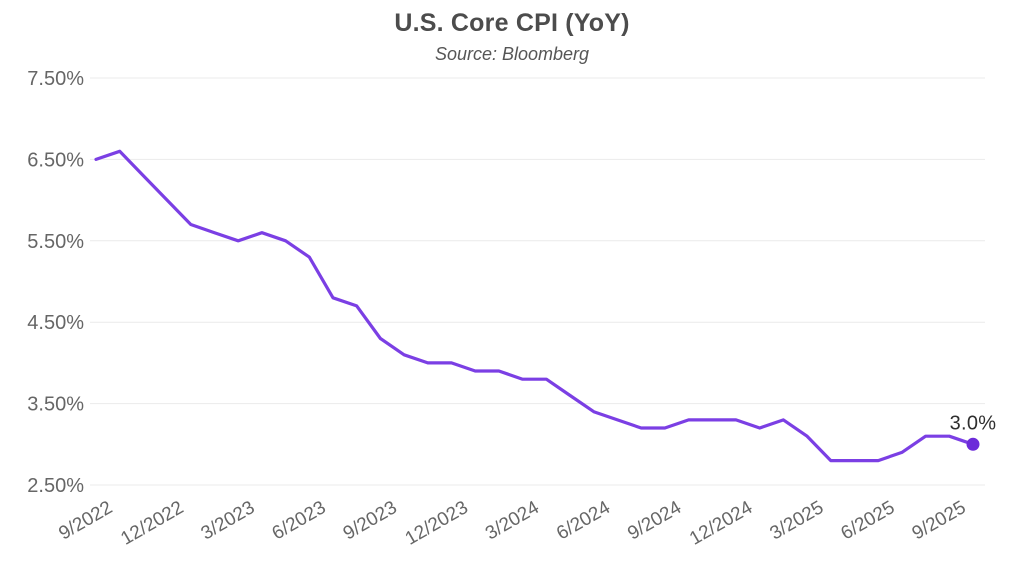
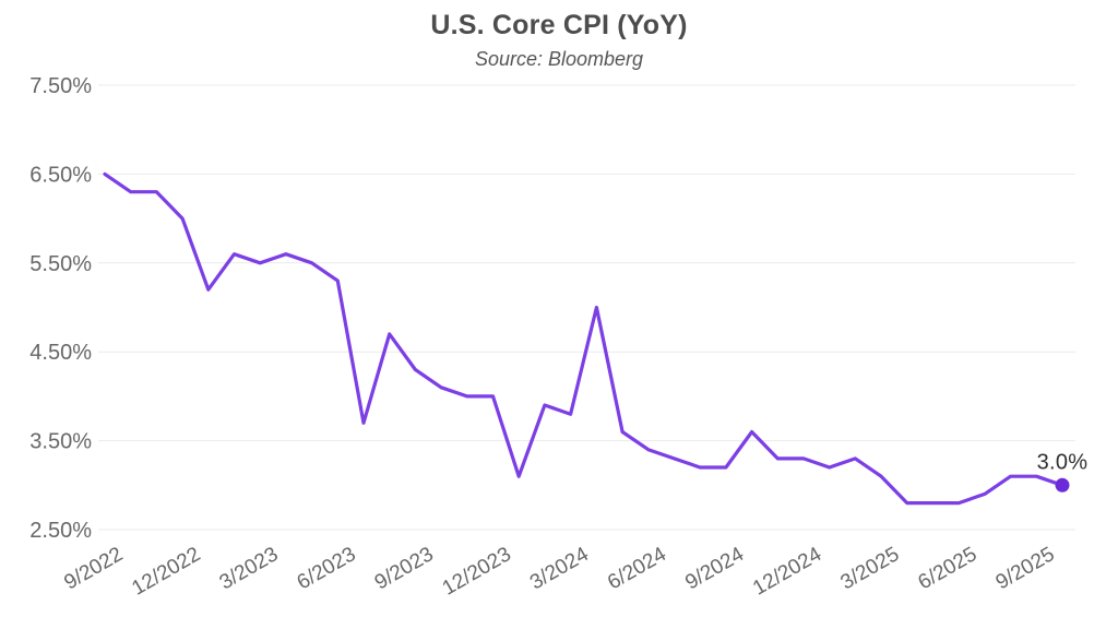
9/2022: 6.6% -> 6.3%
12/2022: 5.7% -> 5.2%
6/2023: 4.8% -> 3.7%
12/2023: 3.9% -> 3.1%
3/2024: 3.8% -> 5.0%
9/2024: 3.3% -> 3.6%
